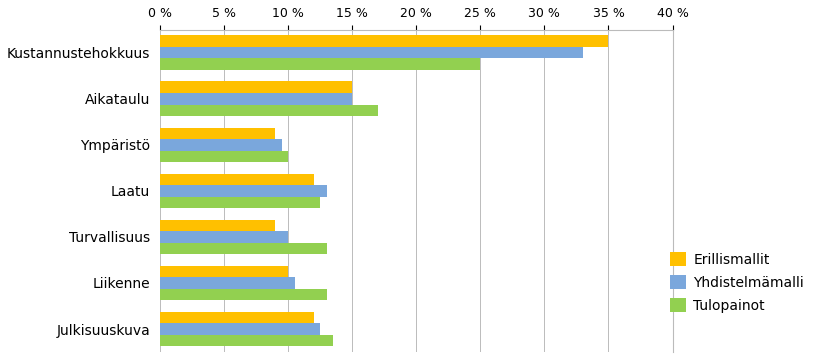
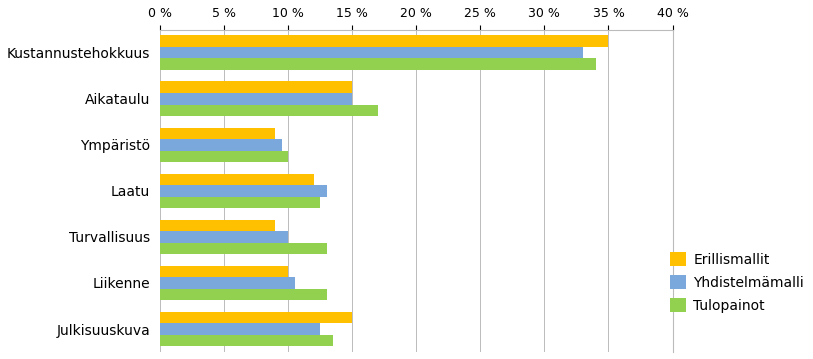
Tulopainot/Kustannustehokkuus: 25.0 % -> 34.0 %
Erillismallit/Julkisuuskuva: 12 % -> 15 %
